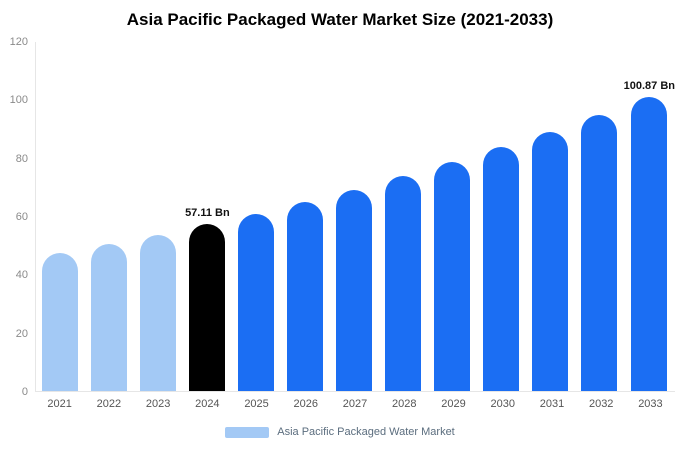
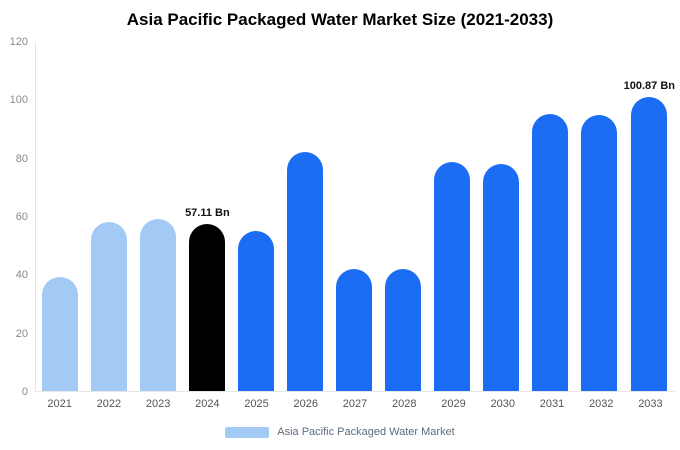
2021: 47 -> 39
2022: 50 -> 58
2023: 54 -> 59
2025: 61 -> 55
2026: 65 -> 82
2027: 69 -> 42
2028: 74 -> 42
2030: 84 -> 78
2031: 89 -> 95
